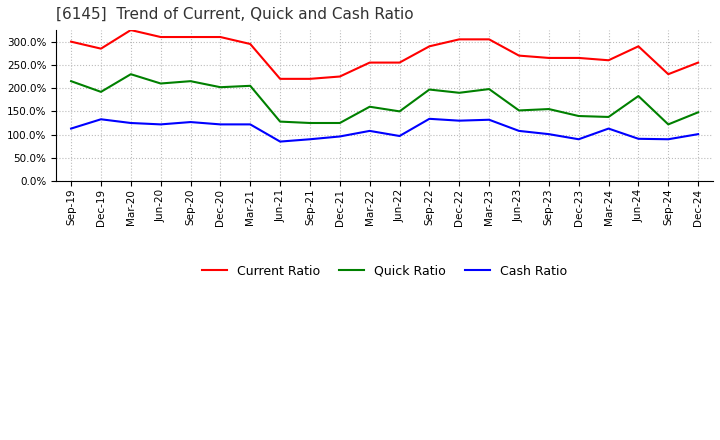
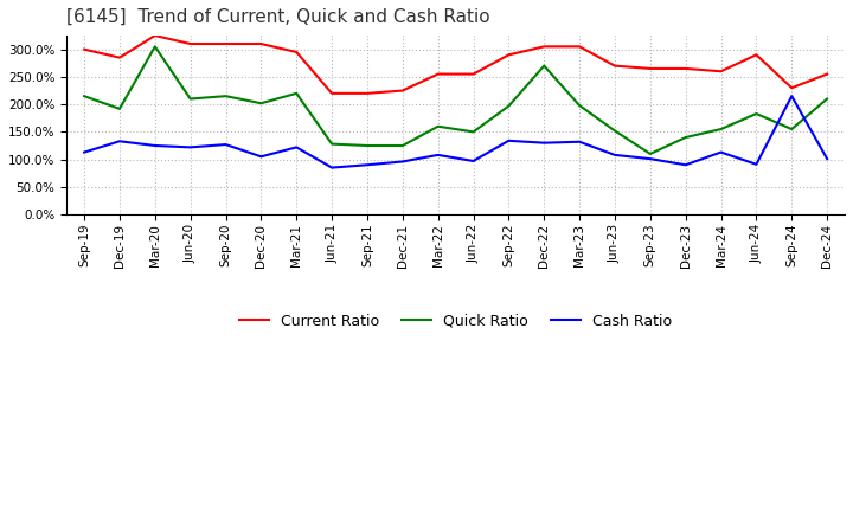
Quick Ratio/Mar-20: 230% -> 305%
Cash Ratio/Dec-20: 122% -> 105%
Quick Ratio/Mar-21: 205% -> 220%
Quick Ratio/Dec-22: 190% -> 270%
Quick Ratio/Sep-23: 155% -> 110%
Quick Ratio/Mar-24: 138% -> 155%
Quick Ratio/Sep-24: 122% -> 155%
Cash Ratio/Sep-24: 90% -> 215%
Quick Ratio/Dec-24: 148% -> 210%
